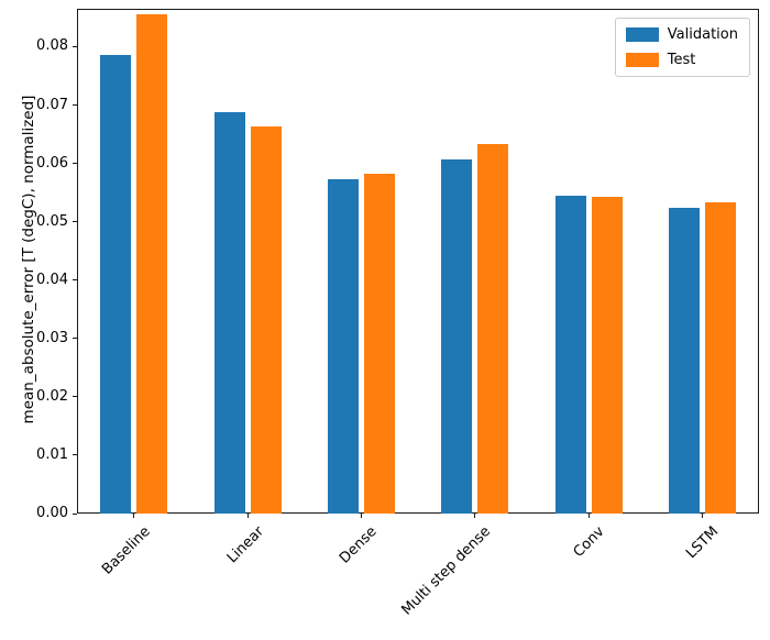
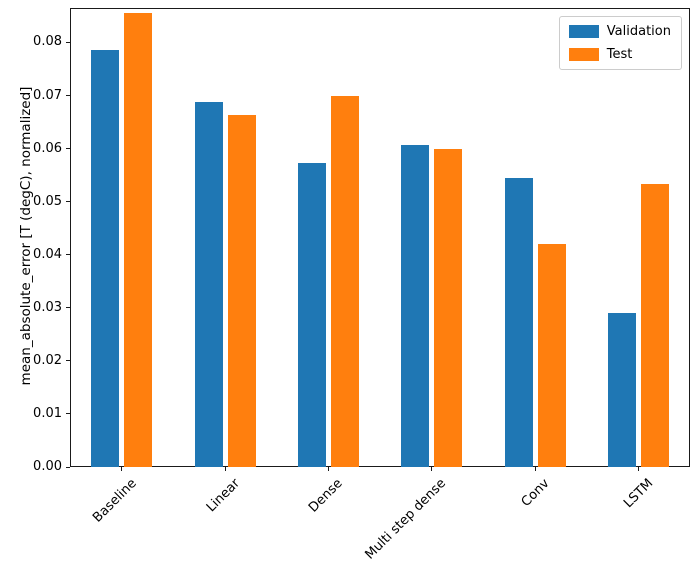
Test/Dense: 0.058 -> 0.070
Test/Multi step dense: 0.063 -> 0.060
Test/Conv: 0.054 -> 0.042
Validation/LSTM: 0.052 -> 0.029
